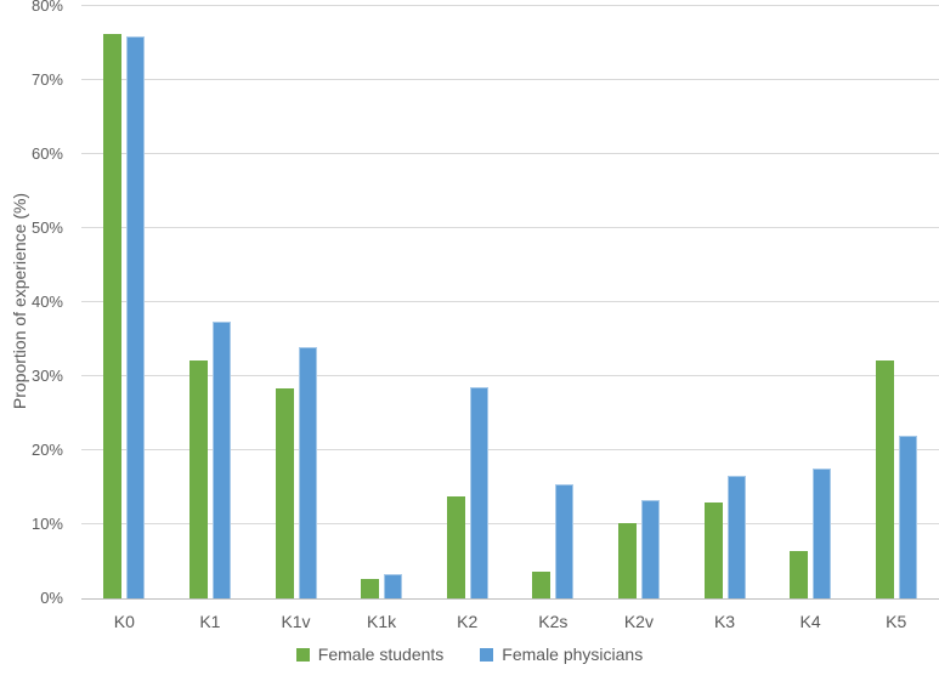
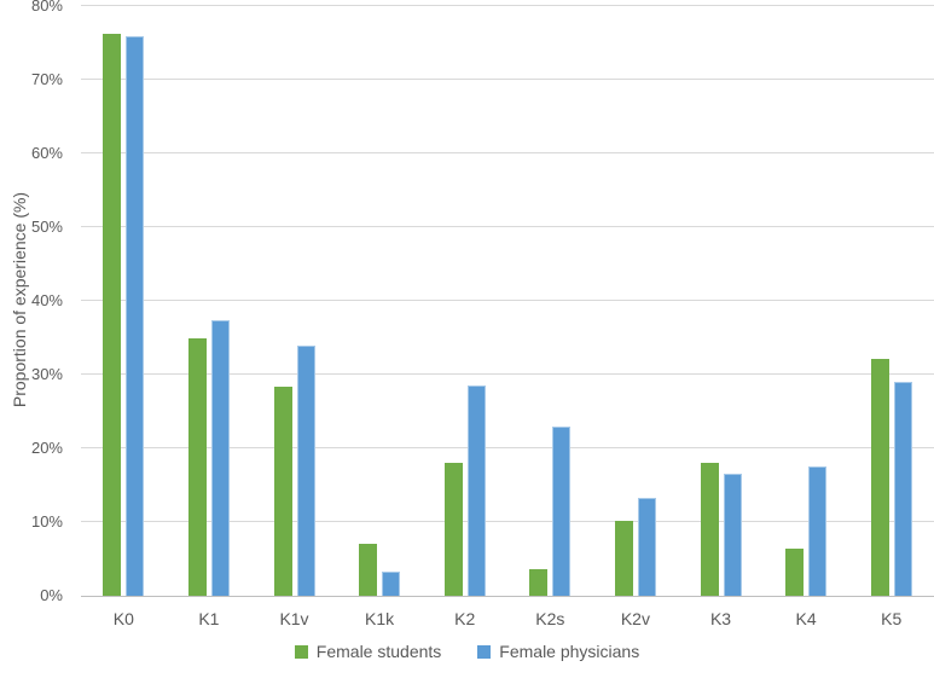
Female students/K1: 32% -> 35%
Female students/K1k: 3% -> 7%
Female students/K2: 14% -> 18%
Female physicians/K2s: 15% -> 23%
Female students/K3: 13% -> 18%
Female physicians/K5: 22% -> 29%
